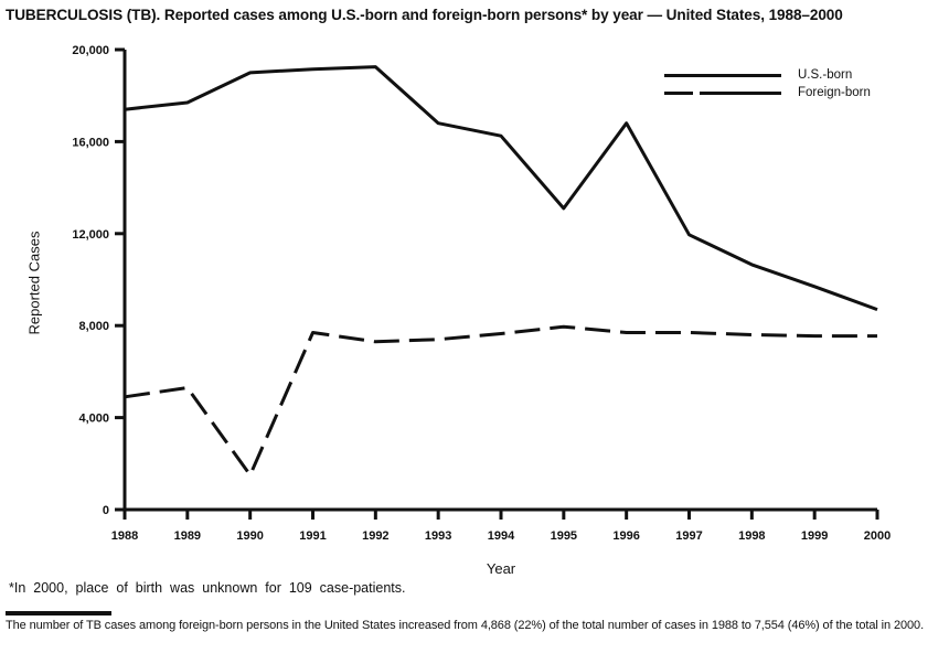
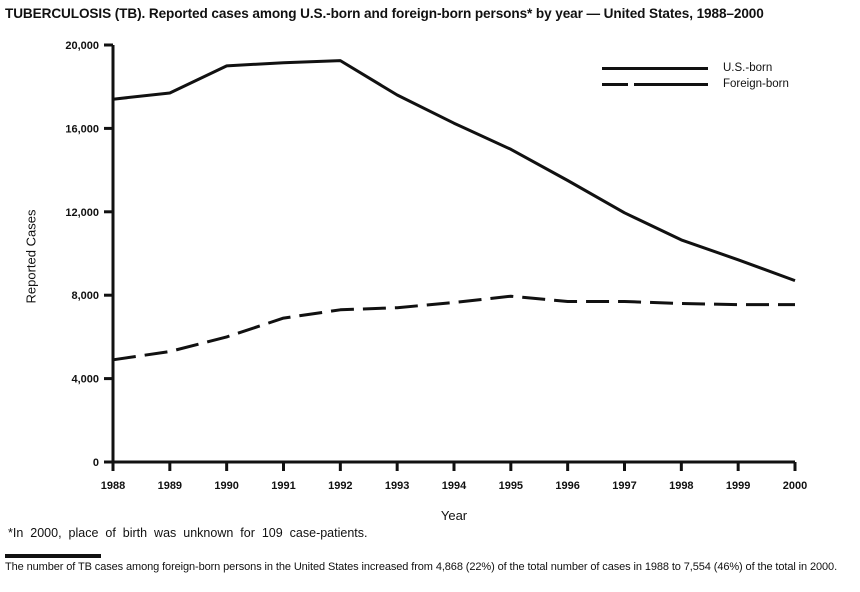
Foreign-born/1990: 1500 -> 6000
Foreign-born/1991: 7700 -> 6900
U.S.-born/1993: 16800 -> 17600
U.S.-born/1995: 13100 -> 15000
U.S.-born/1996: 16800 -> 13500
